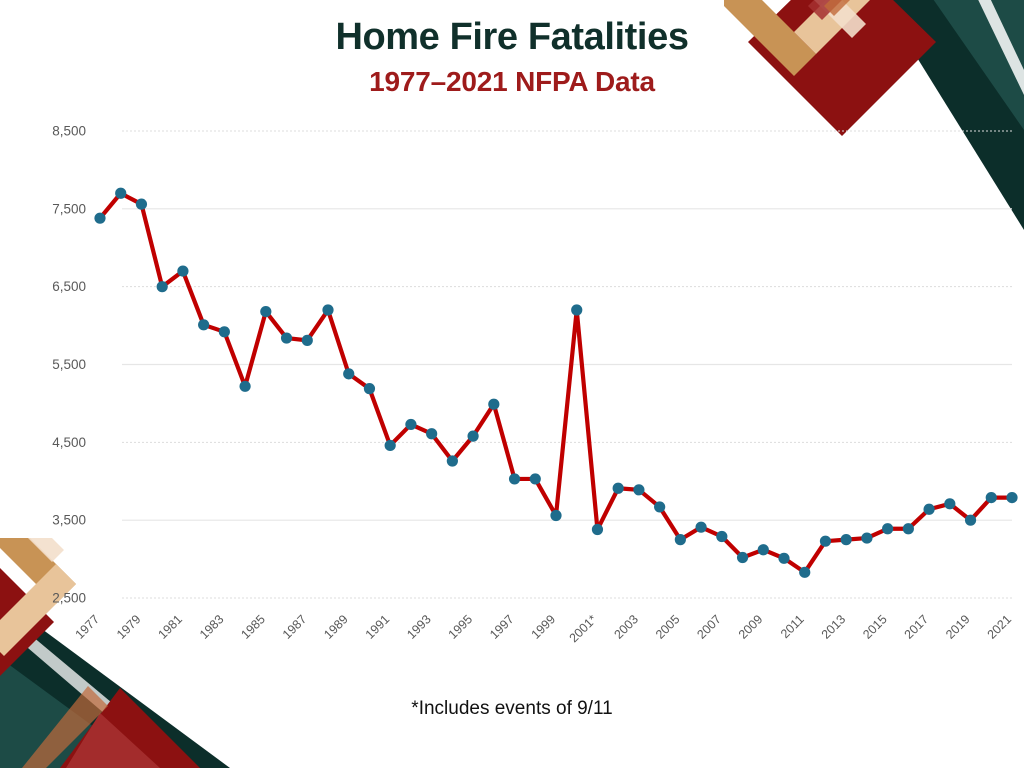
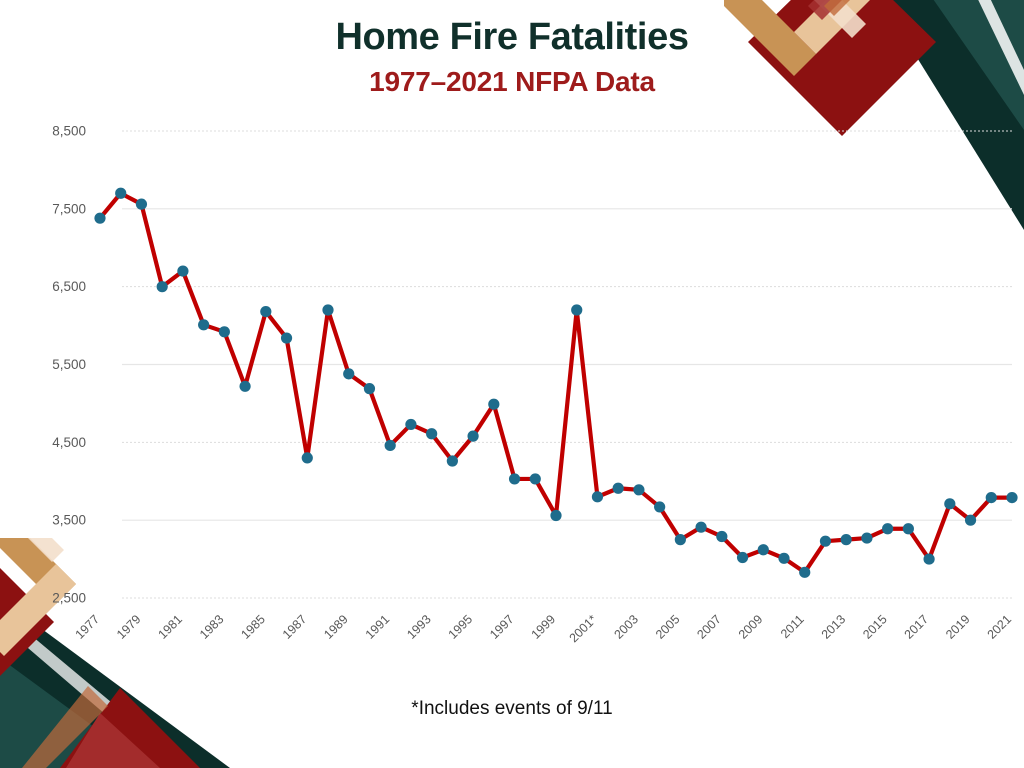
1987: 5800 -> 4300
2001*: 3400 -> 3800
2017: 3600 -> 3000
